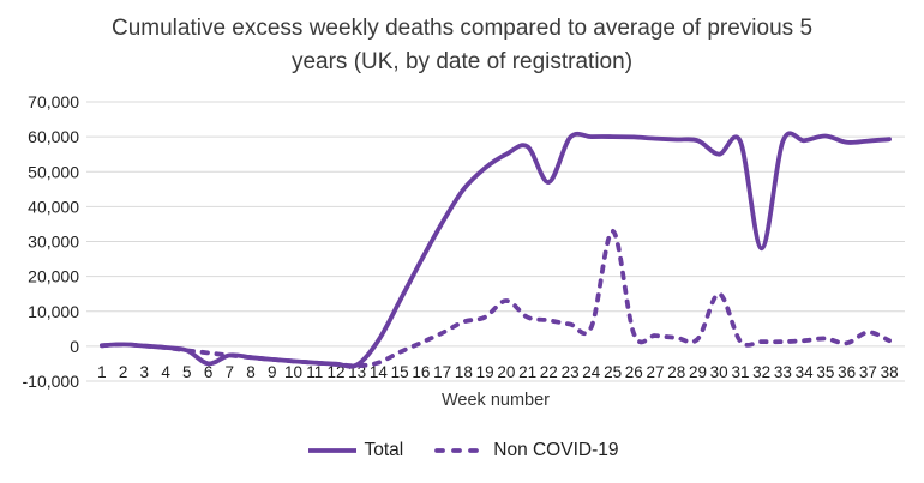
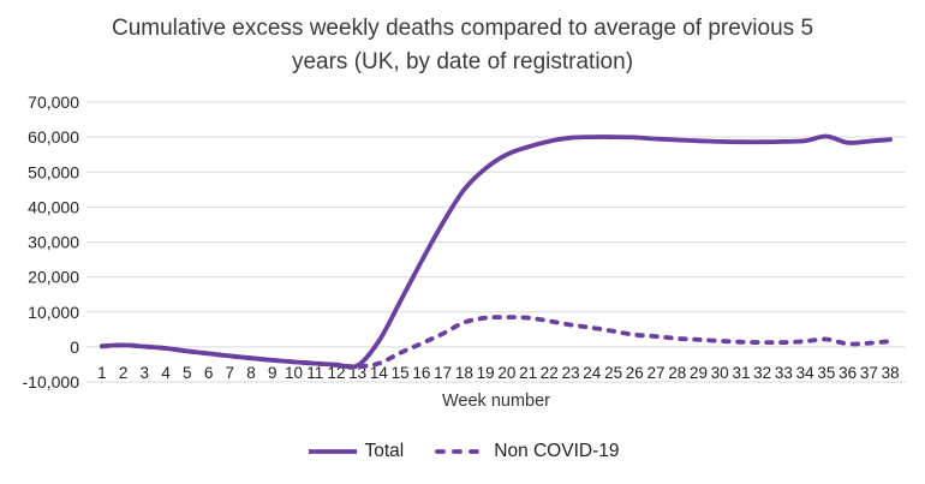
Total/6: -5000 -> -2000
Non COVID-19/20: 13000 -> 8000
Total/22: 47000 -> 59000
Non COVID-19/25: 33000 -> 4000
Total/30: 55000 -> 59000
Non COVID-19/30: 15000 -> 2000
Total/32: 28000 -> 59000
Non COVID-19/37: 4000 -> 1000
